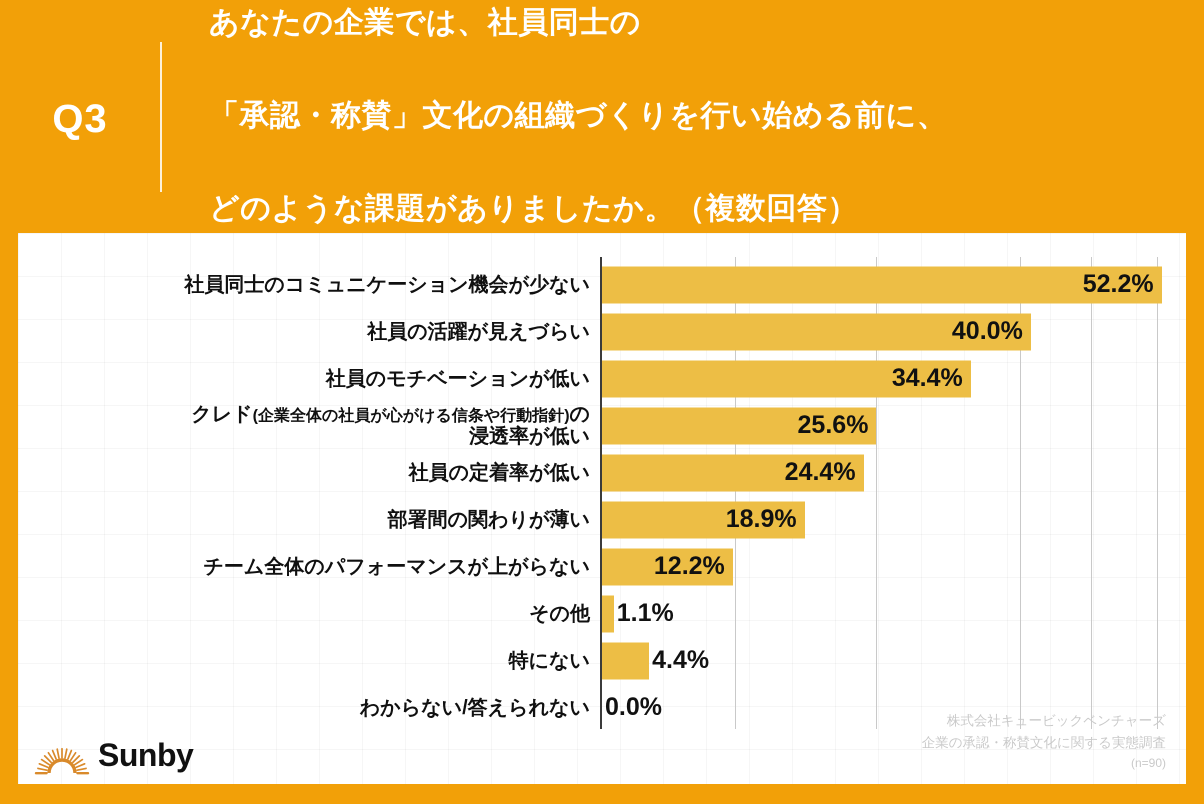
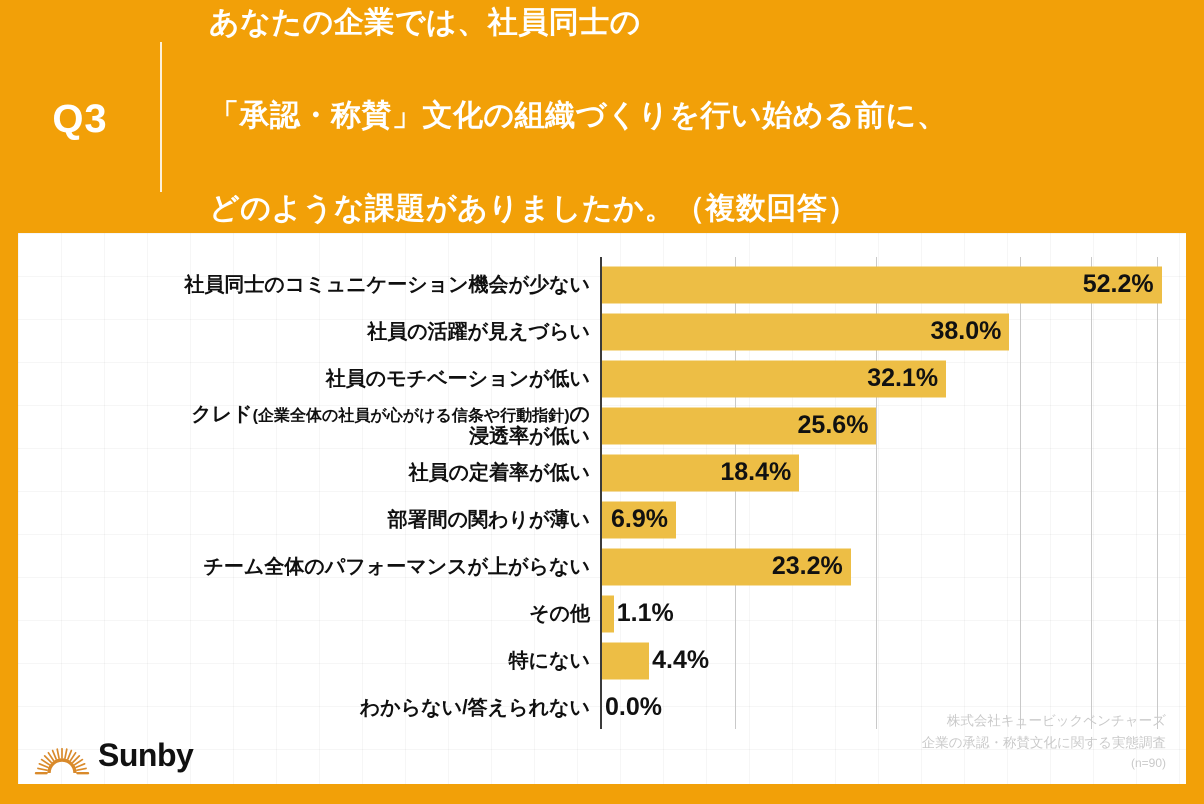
社員の活躍が見えづらい: 40.0% -> 38.0%
社員のモチベーションが低い: 34.4% -> 32.1%
社員の定着率が低い: 24.4% -> 18.4%
部署間の関わりが薄い: 18.9% -> 6.9%
チーム全体のパフォーマンスが上がらない: 12.2% -> 23.2%
